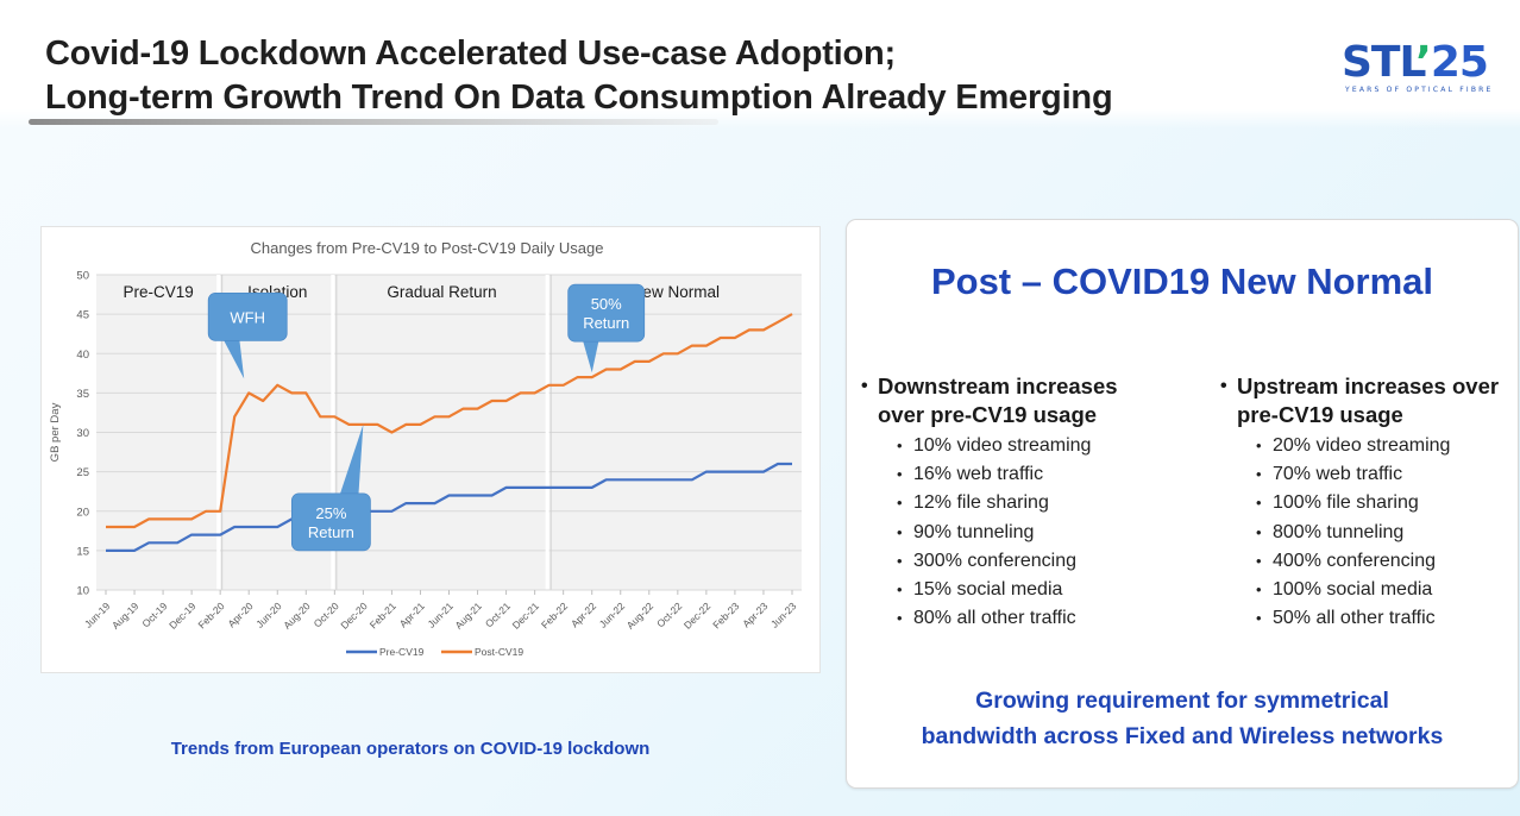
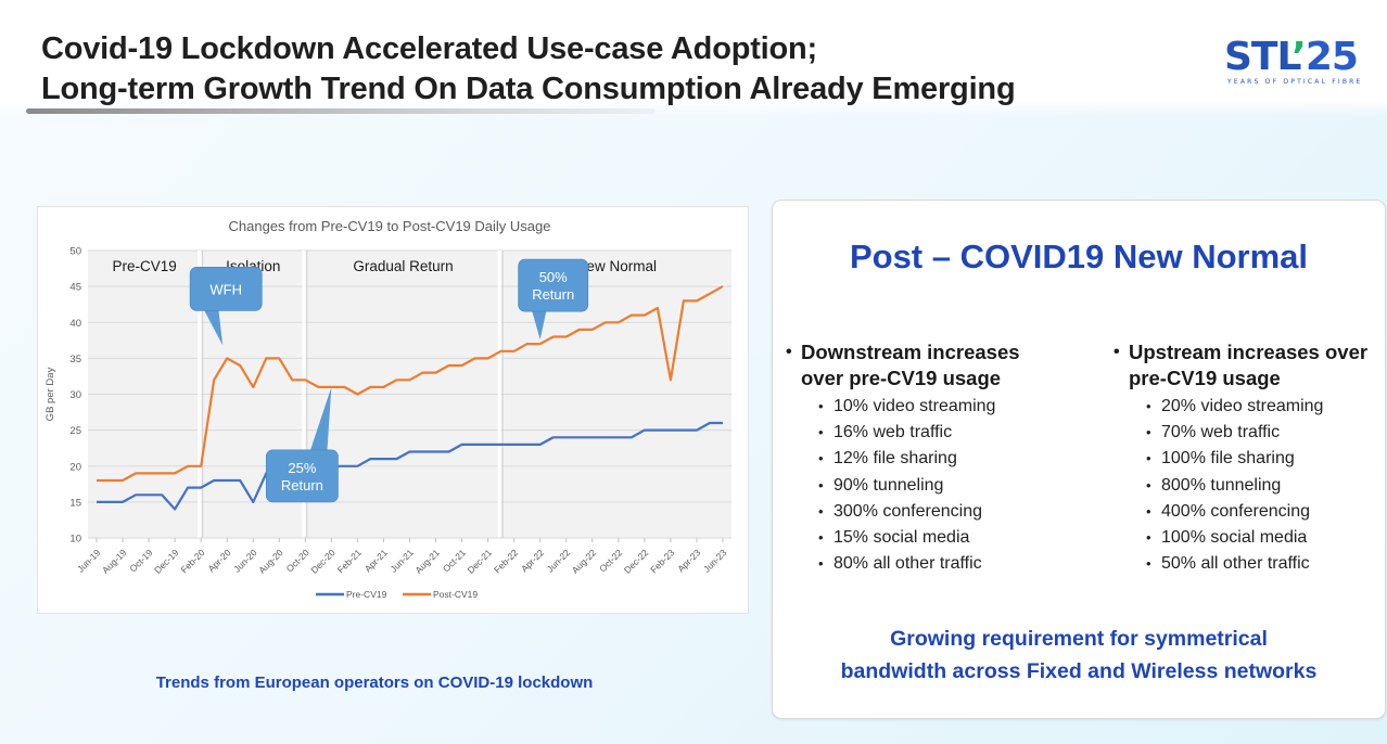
Pre-CV19/Dec-19: 17 -> 14
Pre-CV19/Jun-20: 18 -> 15
Post-CV19/Jun-20: 36 -> 31
Post-CV19/Feb-23: 42 -> 32
